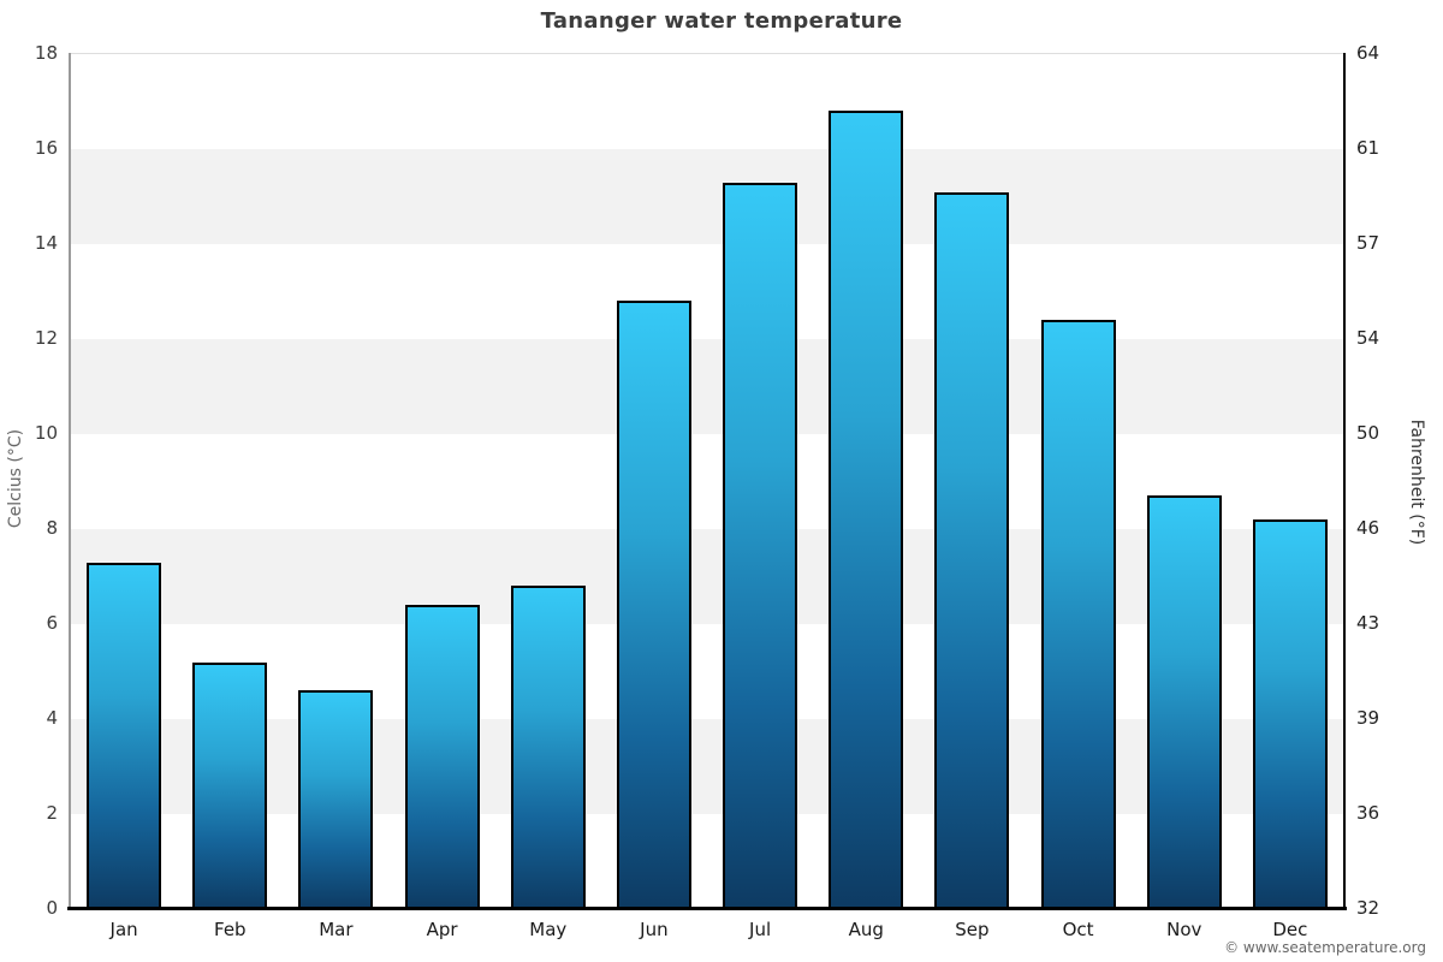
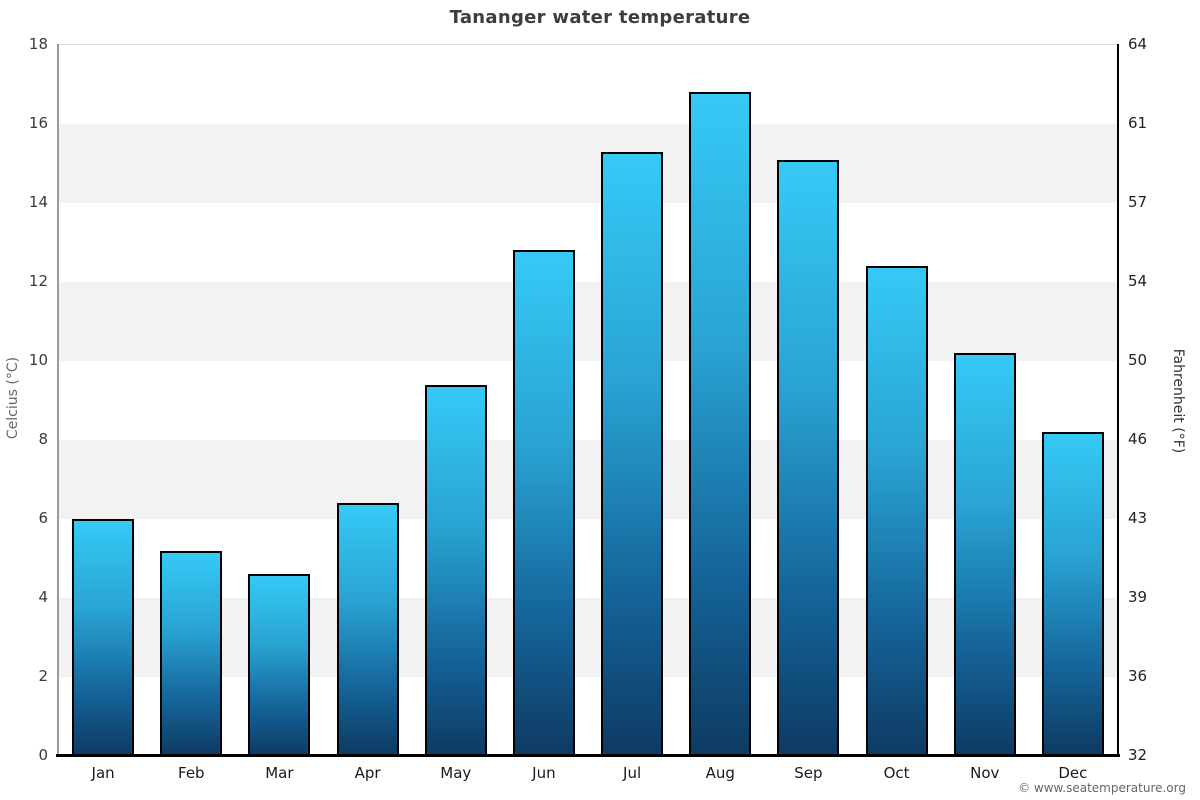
Jan: 7.3 -> 6.0
May: 6.8 -> 9.4
Nov: 8.7 -> 10.2
